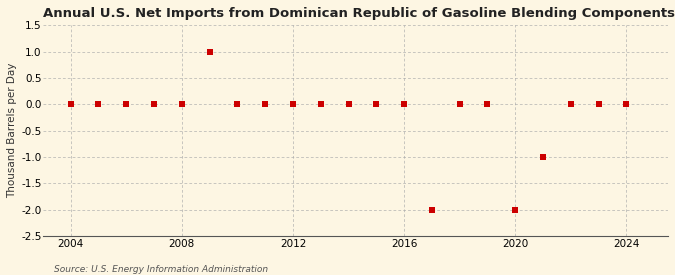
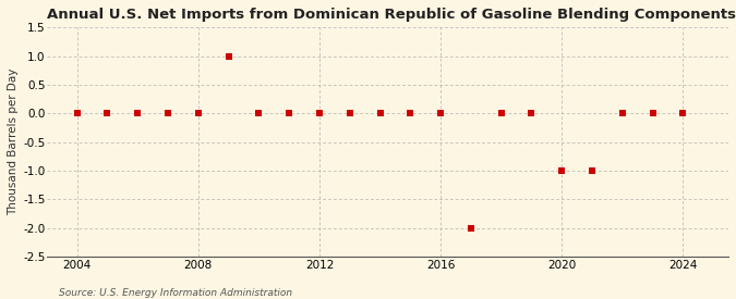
2020: -2 -> -1
